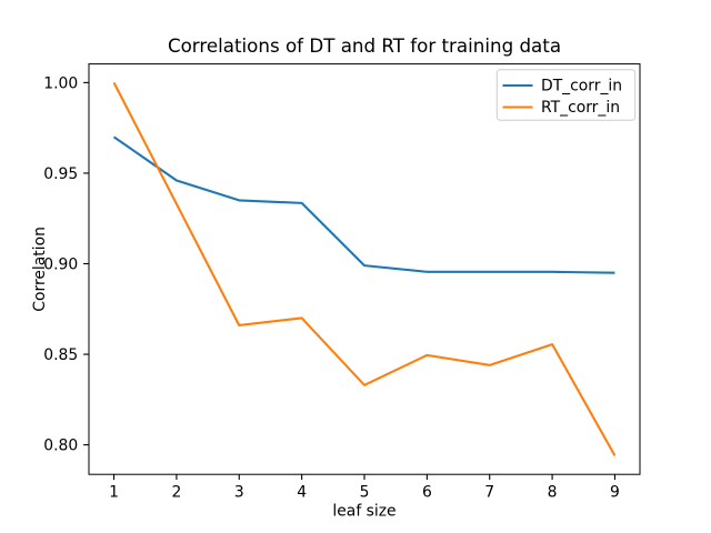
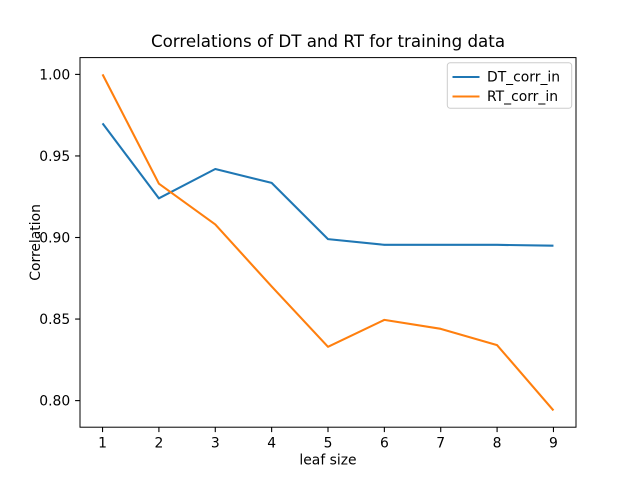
DT_corr_in/2: 0.946 -> 0.924
DT_corr_in/3: 0.935 -> 0.942
RT_corr_in/3: 0.866 -> 0.908
RT_corr_in/8: 0.856 -> 0.834
